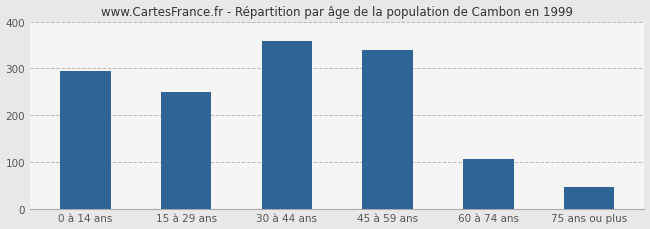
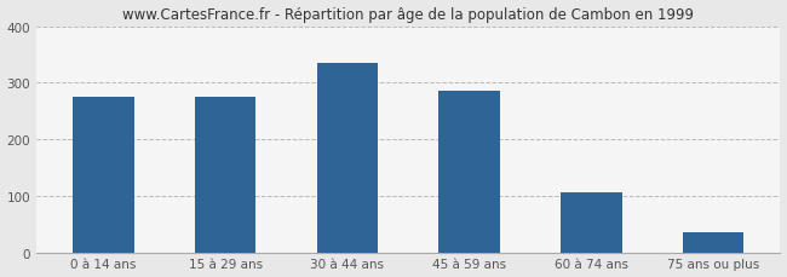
0 à 14 ans: 295 -> 275
15 à 29 ans: 250 -> 275
30 à 44 ans: 358 -> 335
45 à 59 ans: 338 -> 285
75 ans ou plus: 47 -> 35
